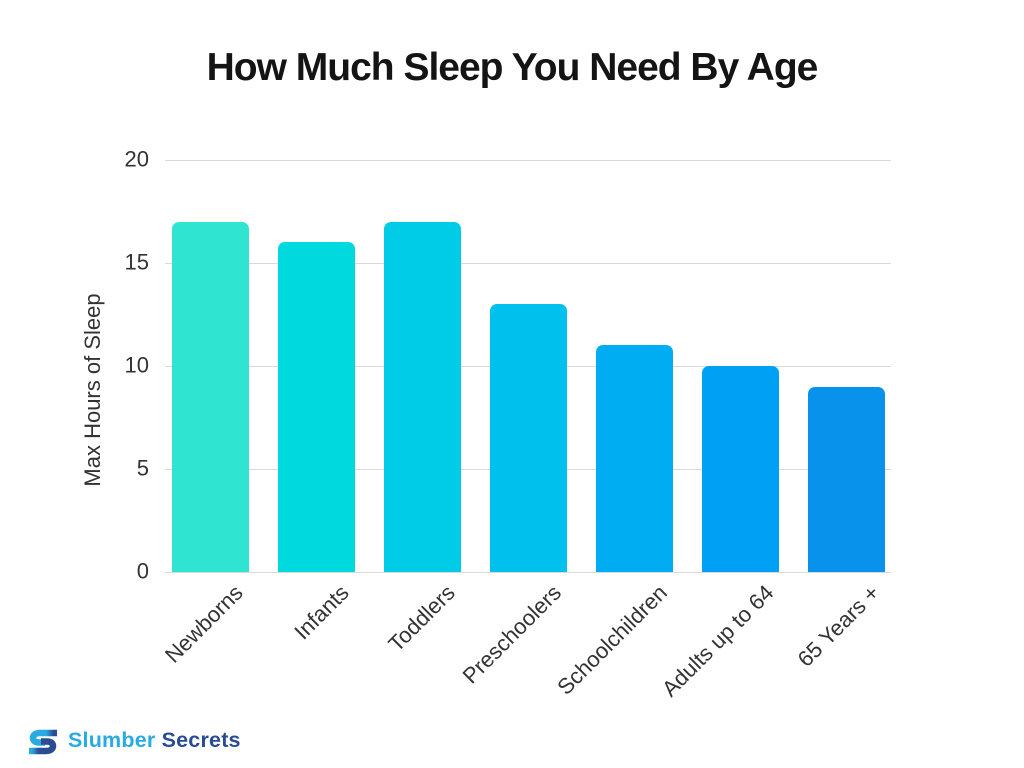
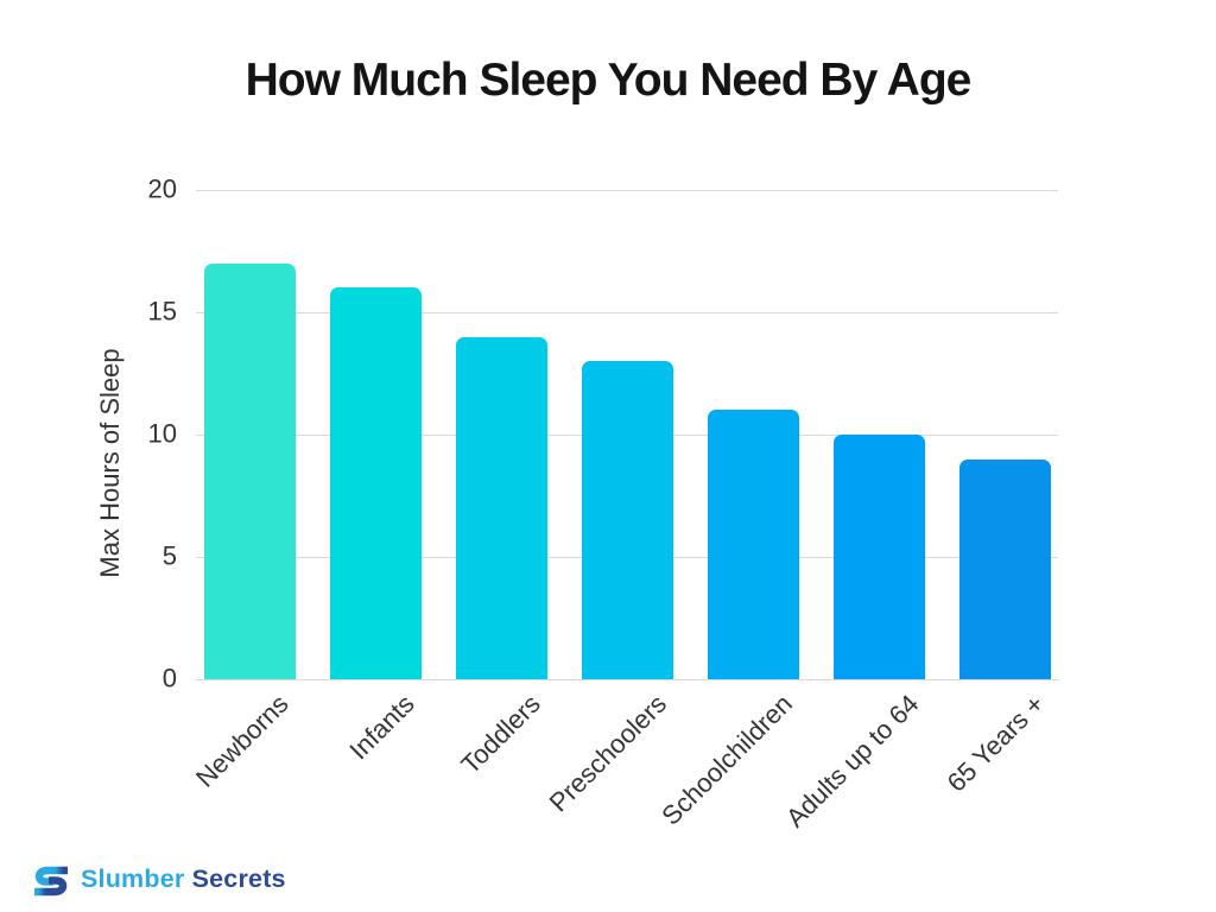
Toddlers: 17 -> 14
